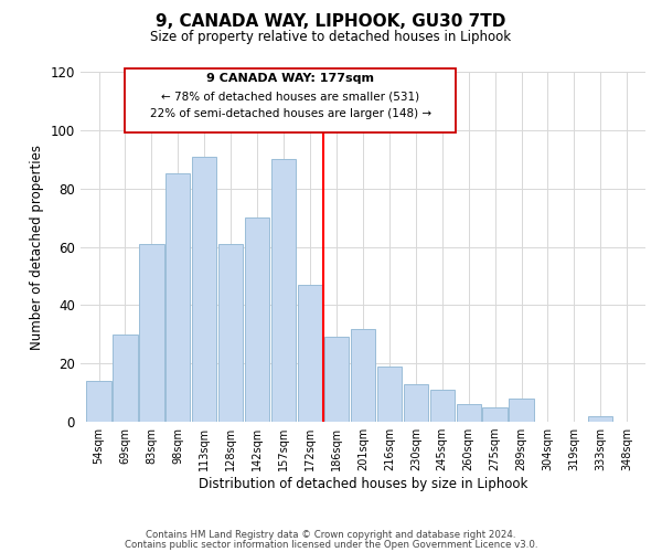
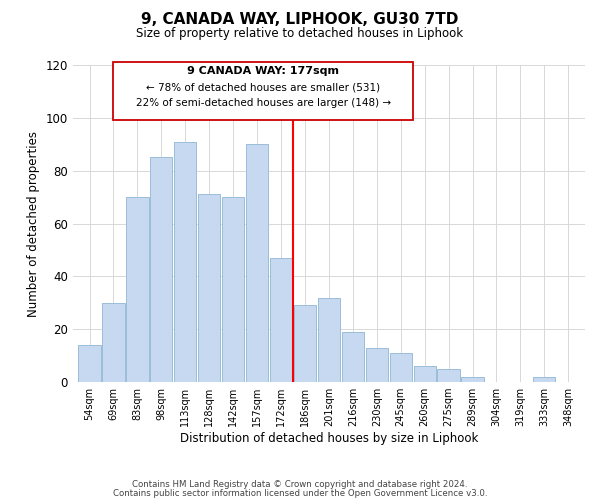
83sqm: 61 -> 70
128sqm: 61 -> 71
289sqm: 8 -> 2
